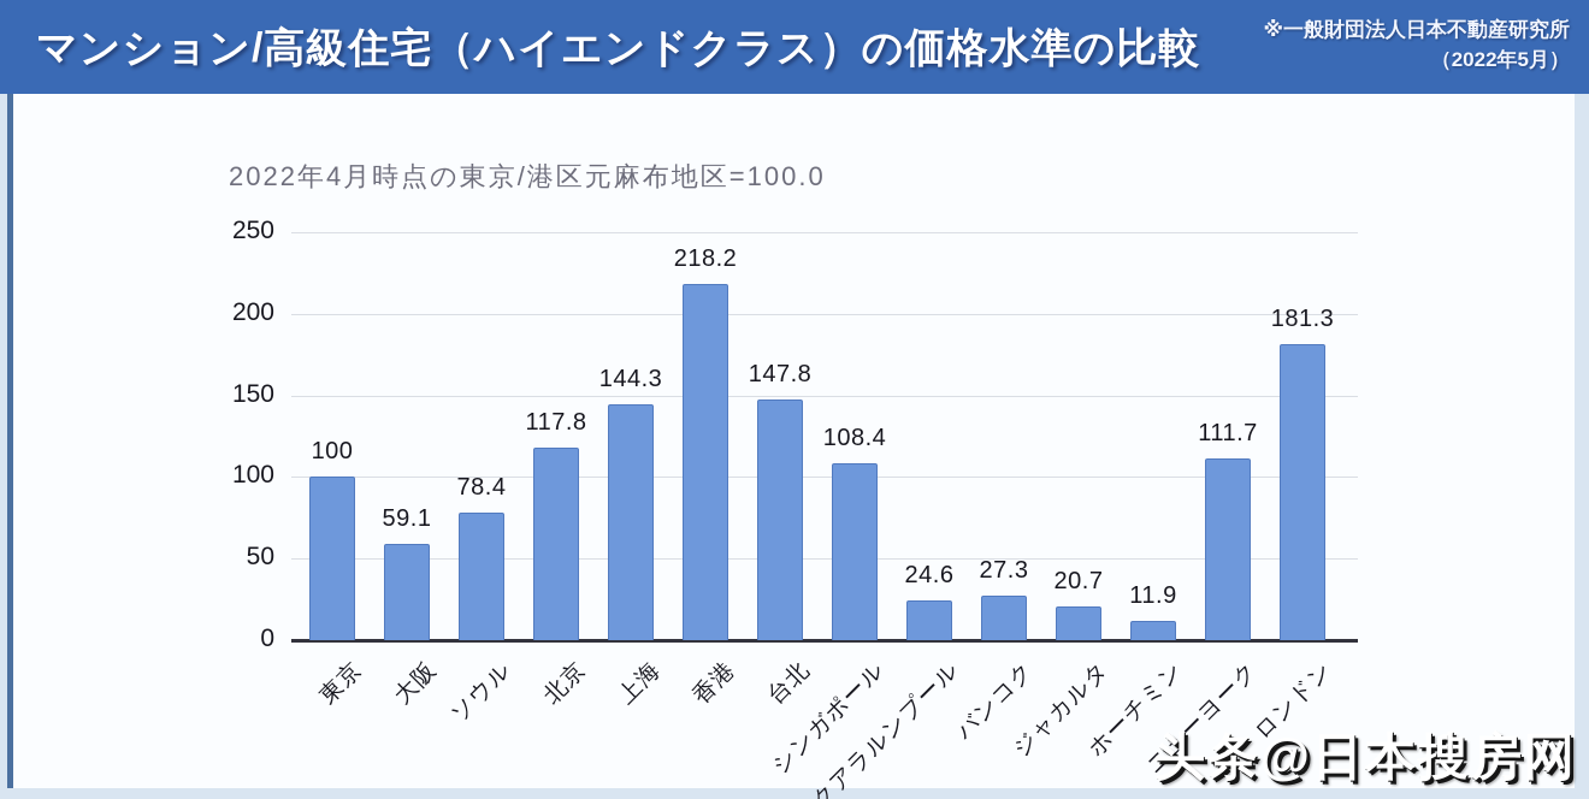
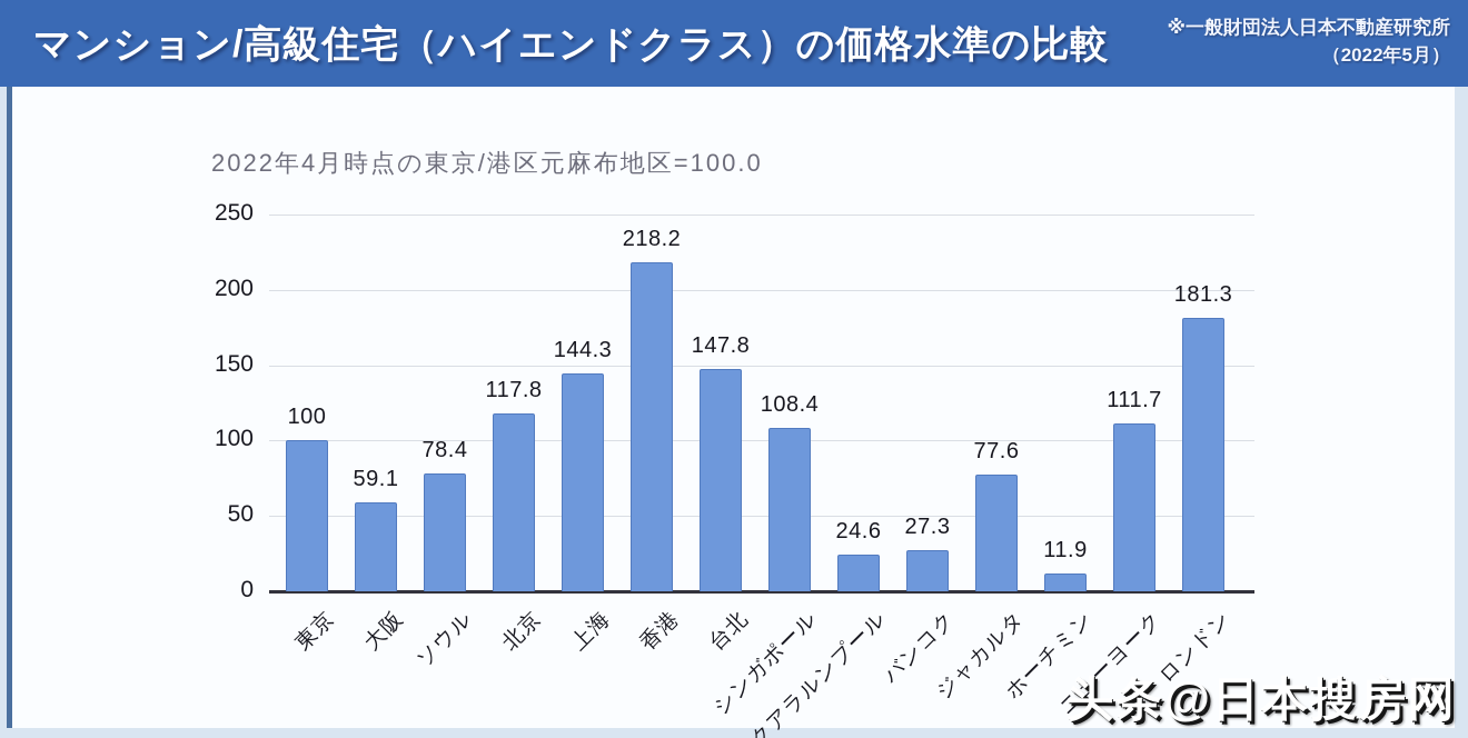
ジャカルタ: 20.7 -> 77.6
